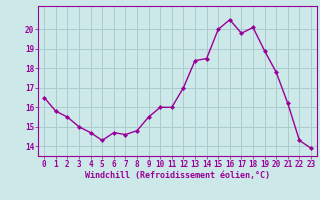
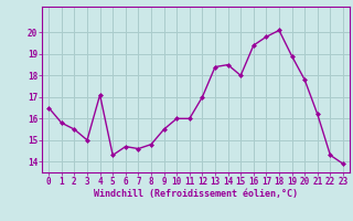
4: 14.7 -> 17.1
15: 20.0 -> 18.0
16: 20.5 -> 19.4
